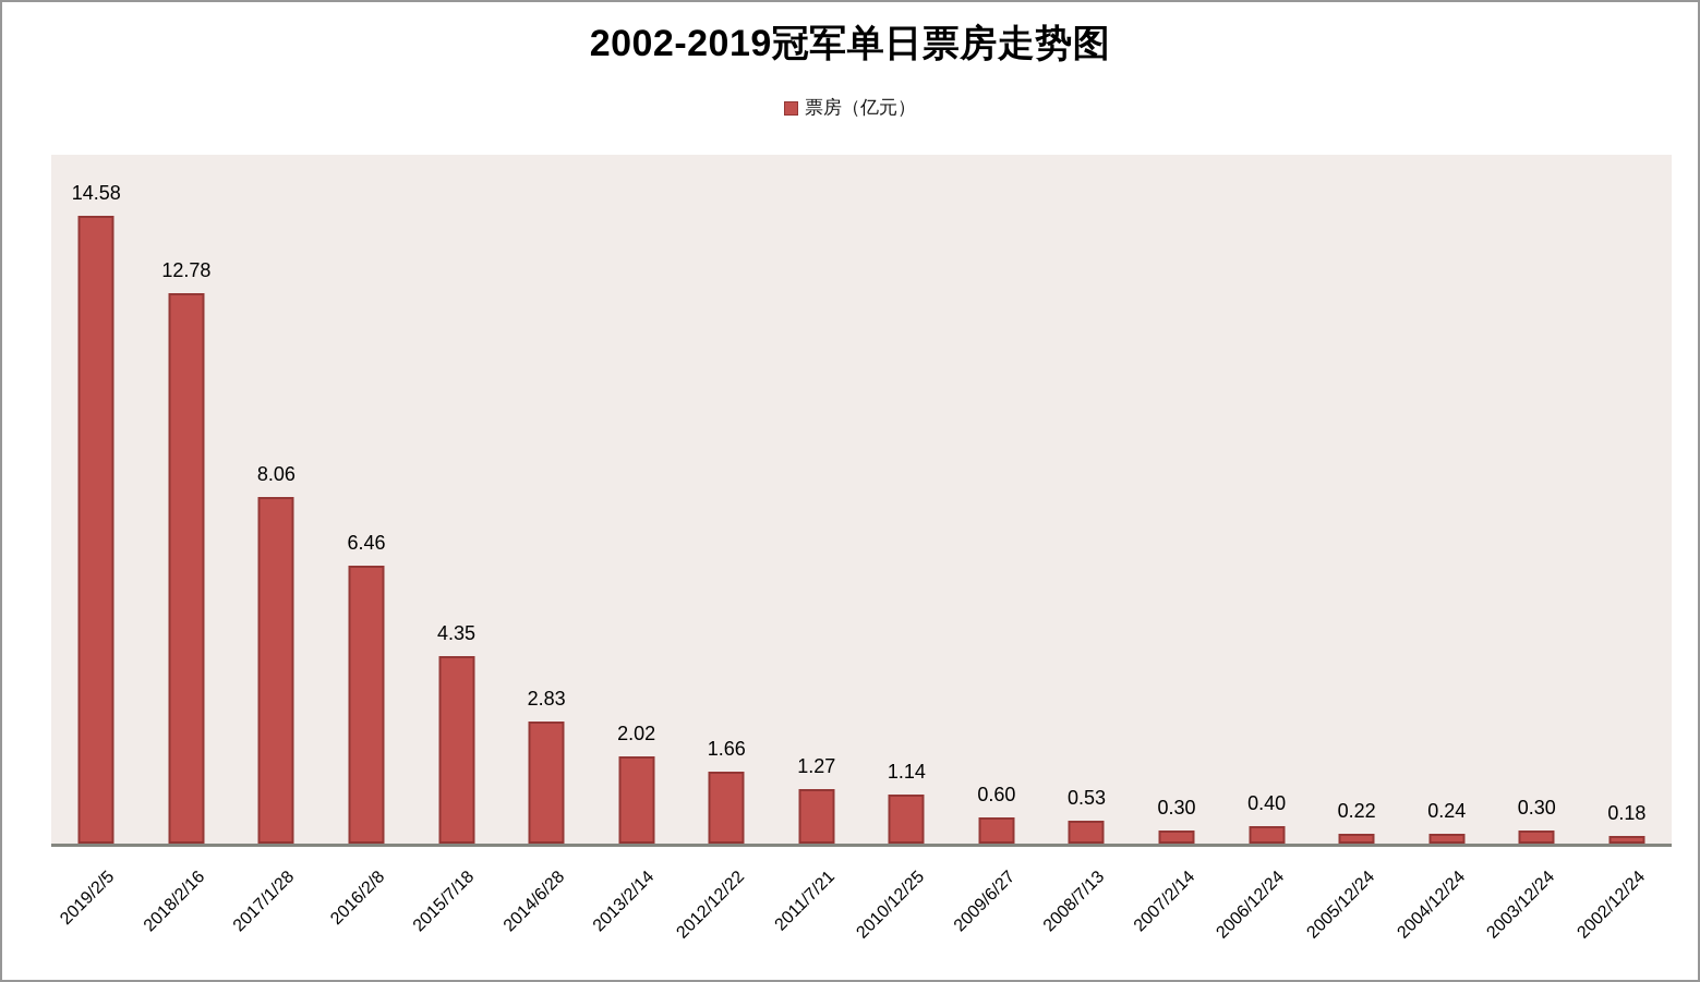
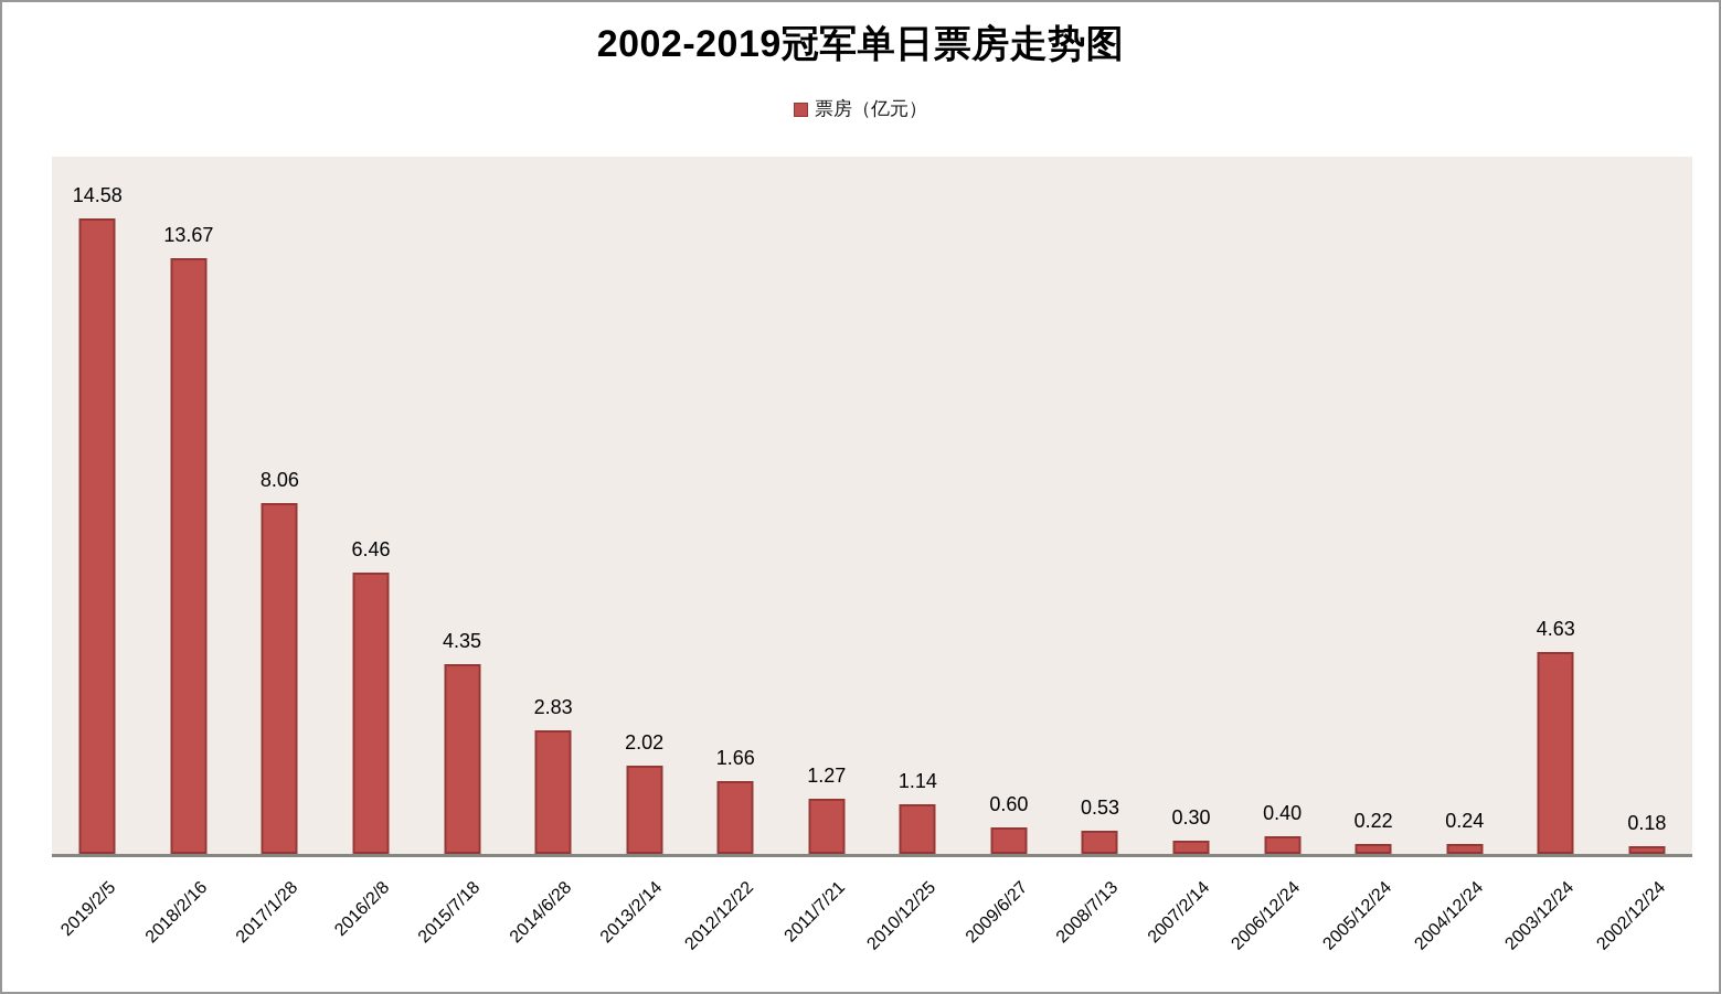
2018/2/16: 12.78 -> 13.67
2003/12/24: 0.30 -> 4.63
